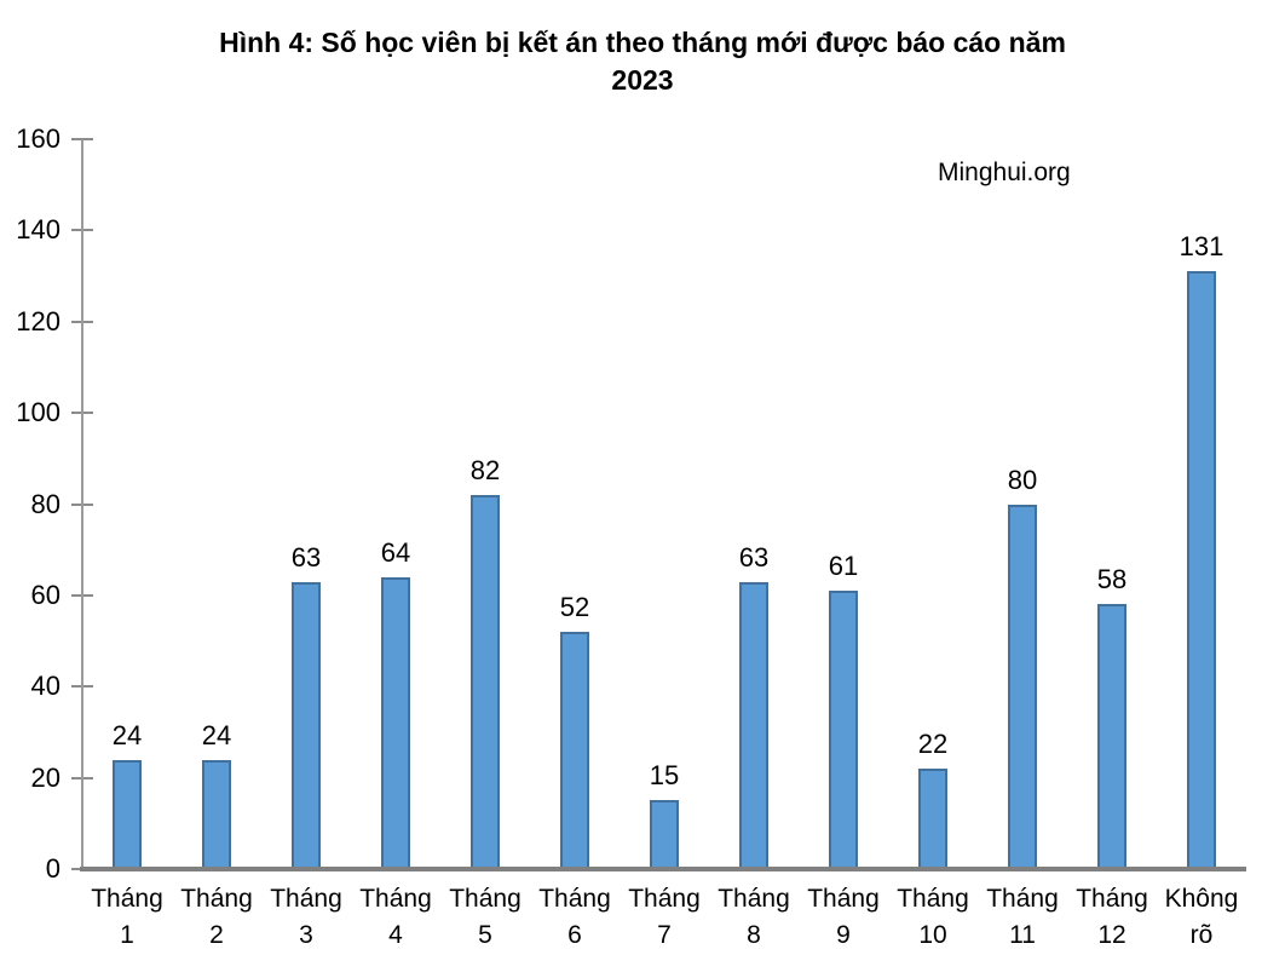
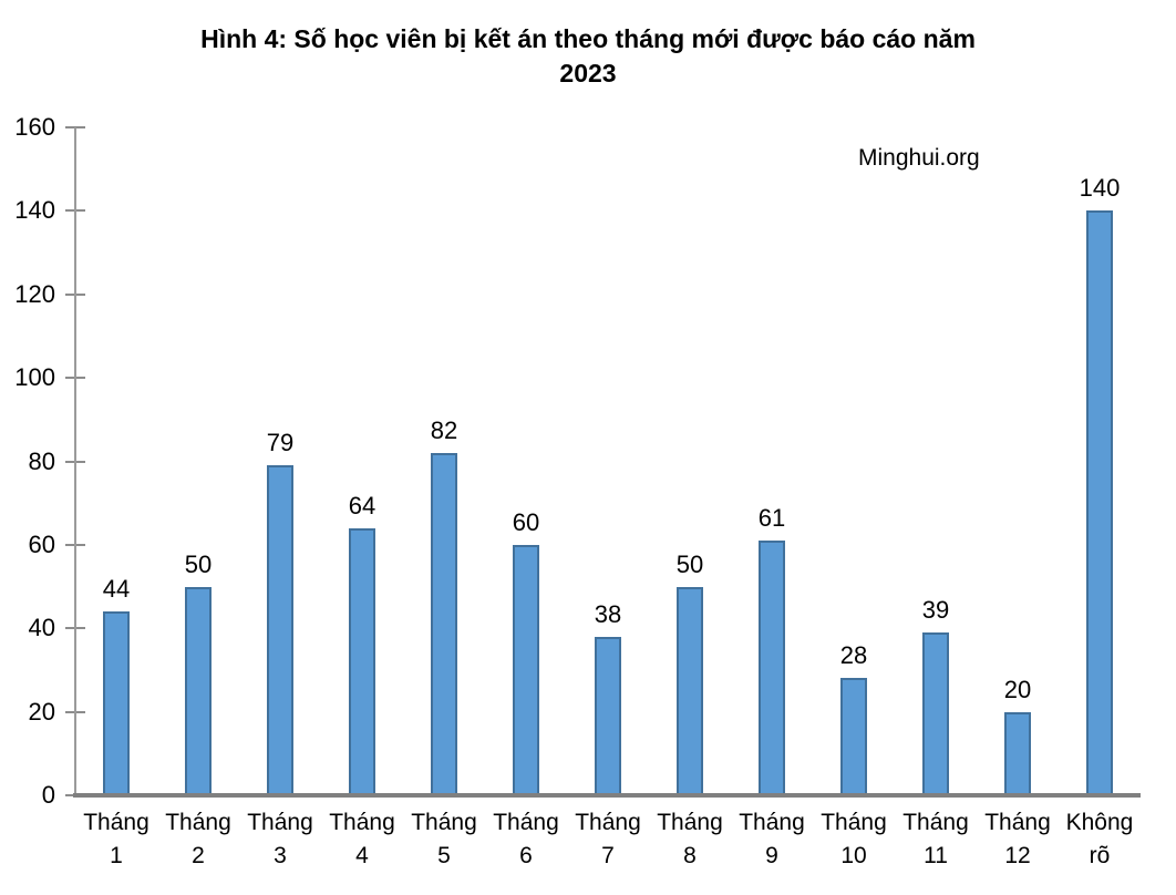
Tháng 1: 24 -> 44
Tháng 2: 24 -> 50
Tháng 3: 63 -> 79
Tháng 6: 52 -> 60
Tháng 7: 15 -> 38
Tháng 8: 63 -> 50
Tháng 10: 22 -> 28
Tháng 11: 80 -> 39
Tháng 12: 58 -> 20
Không rõ: 131 -> 140
